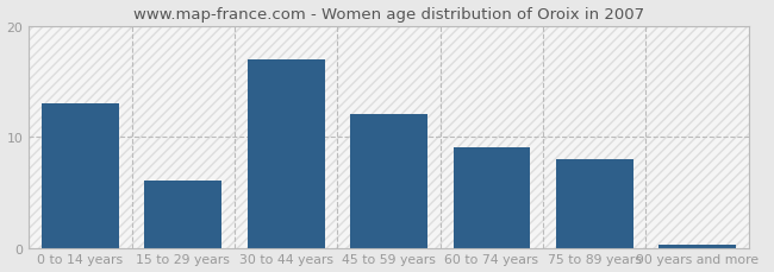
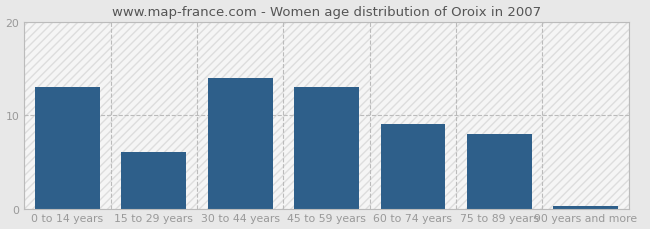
30 to 44 years: 17.0 -> 14.0
45 to 59 years: 12.0 -> 13.0
